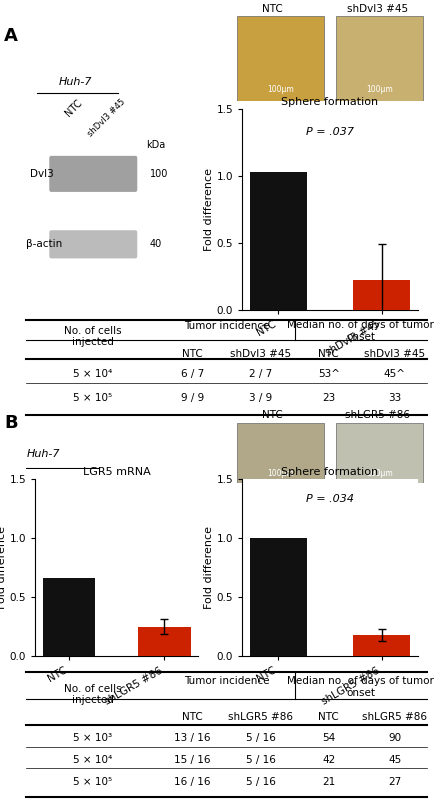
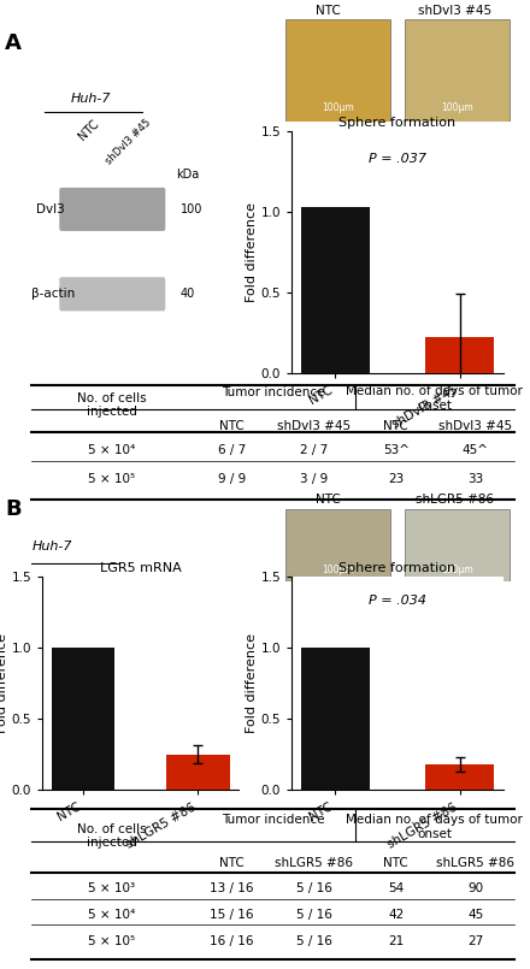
LGR5 mRNA/NTC: 0.66 -> 1.00
